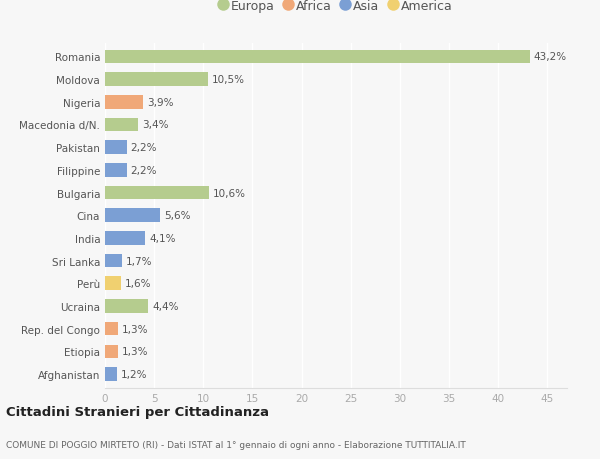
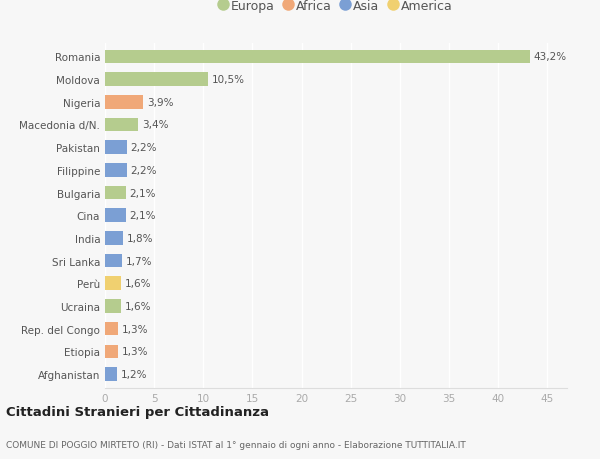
Bulgaria: 10,6% -> 2,1%
Cina: 5,6% -> 2,1%
India: 4,1% -> 1,8%
Ucraina: 4,4% -> 1,6%
